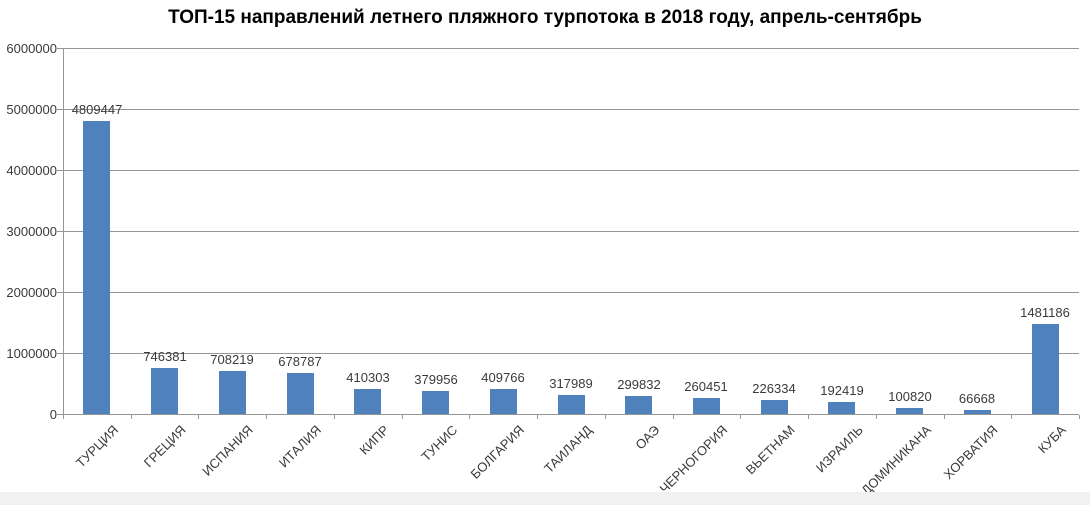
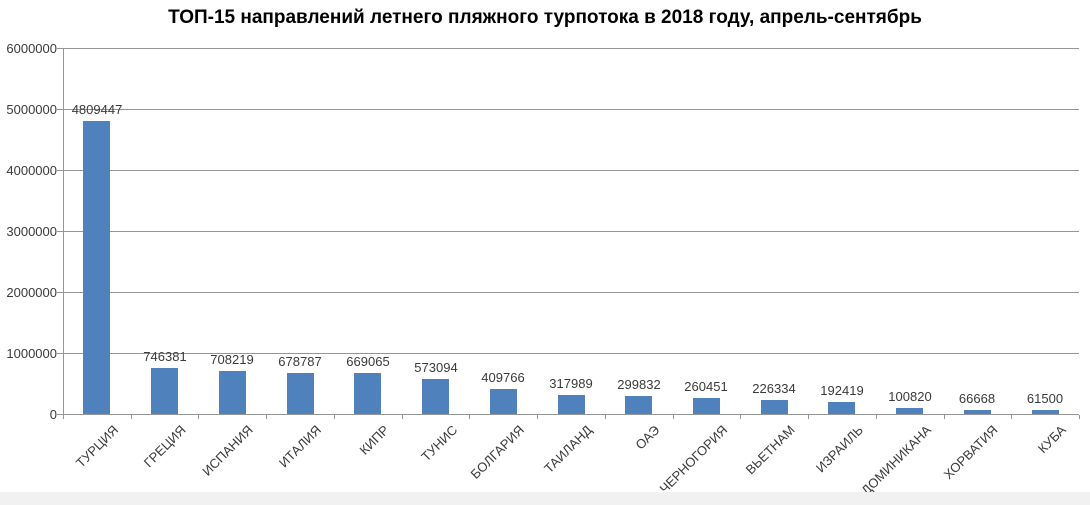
КИПР: 410303 -> 669065
ТУНИС: 379956 -> 573094
КУБА: 1481186 -> 61500
